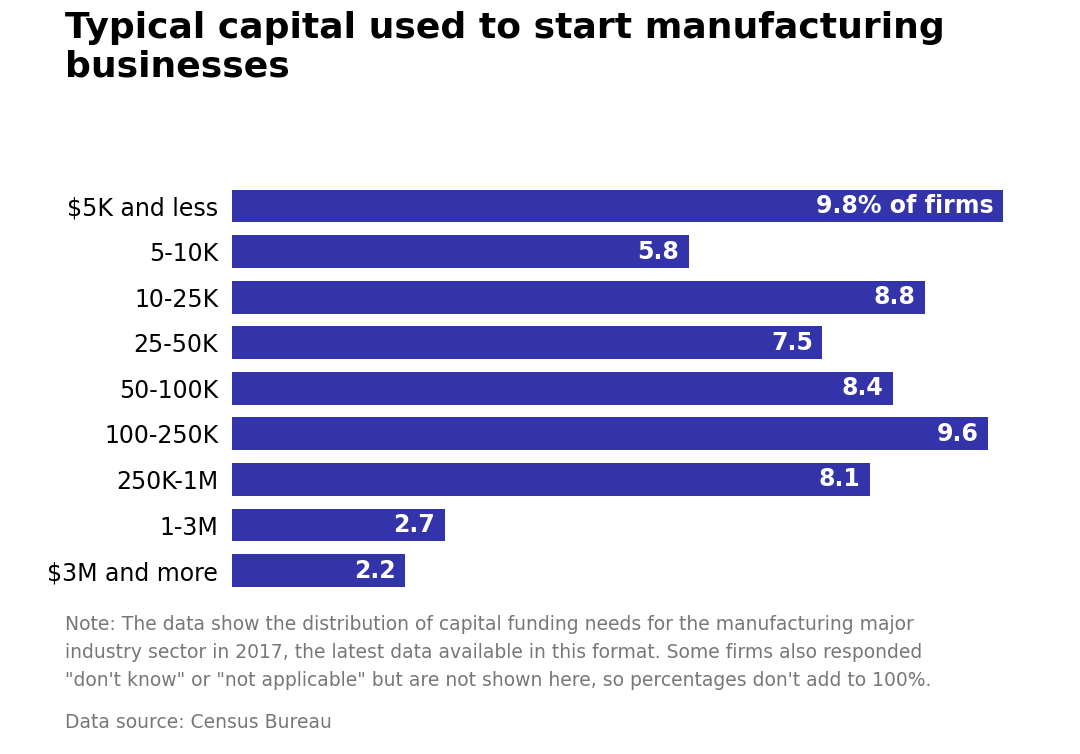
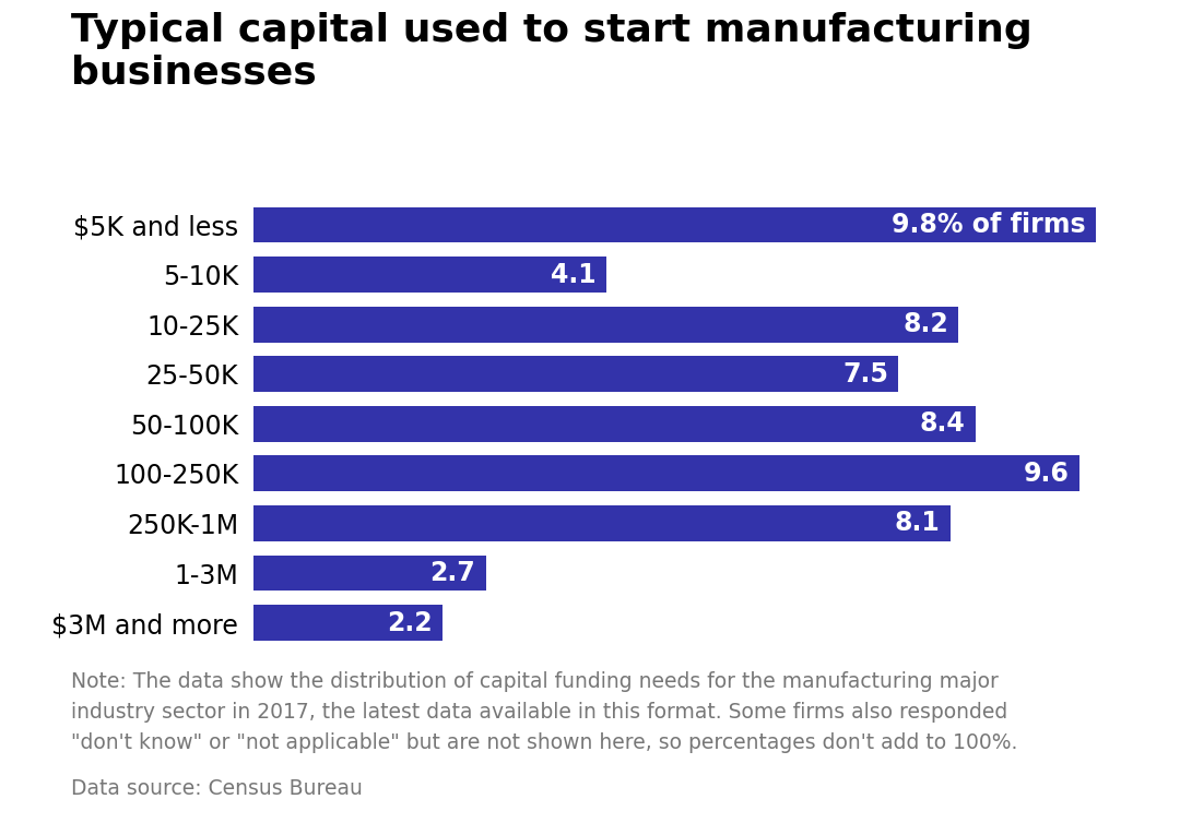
5-10K: 5.8 -> 4.1
10-25K: 8.8 -> 8.2
